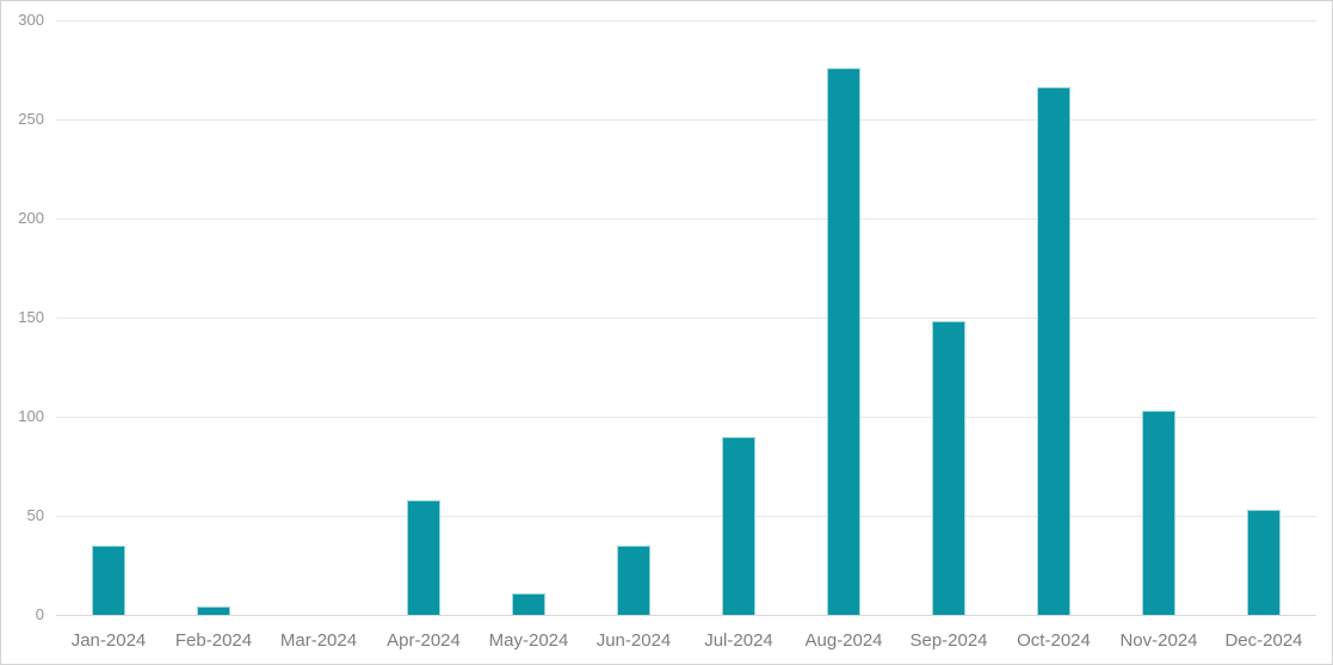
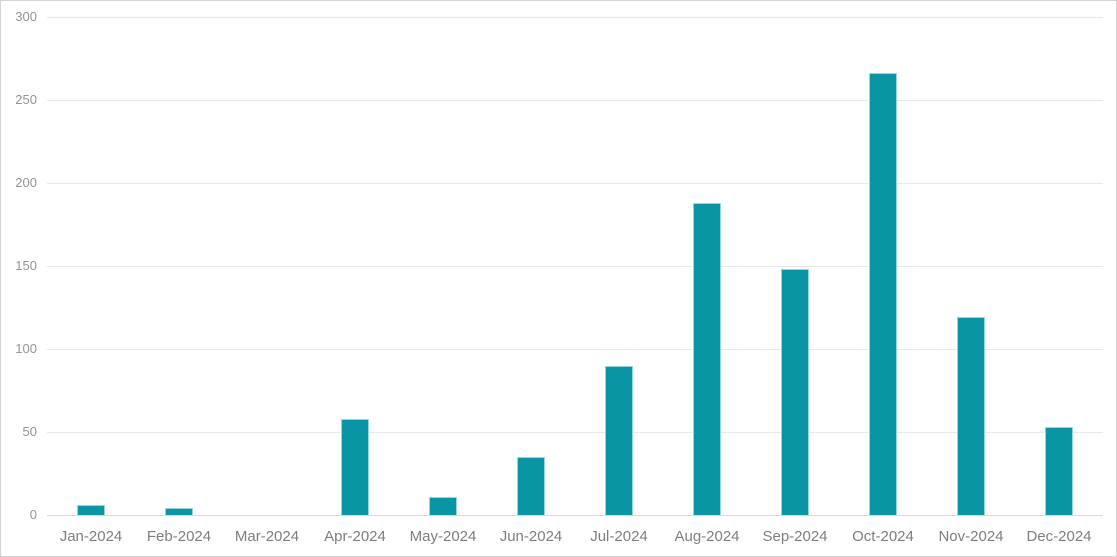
Jan-2024: 35 -> 6
Aug-2024: 276 -> 188
Nov-2024: 103 -> 119
